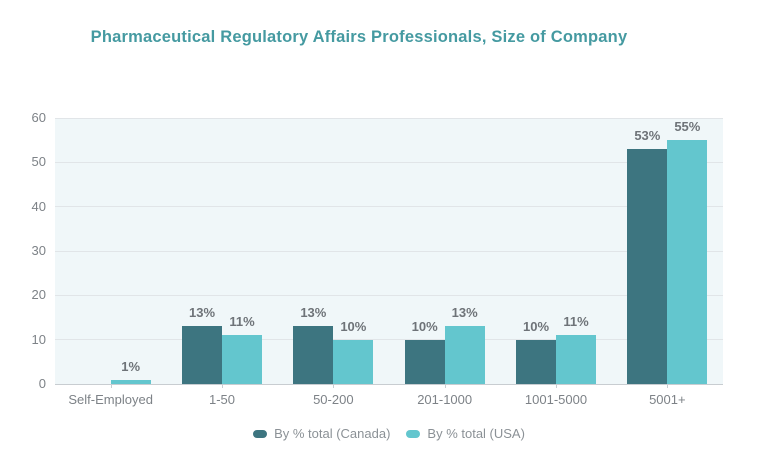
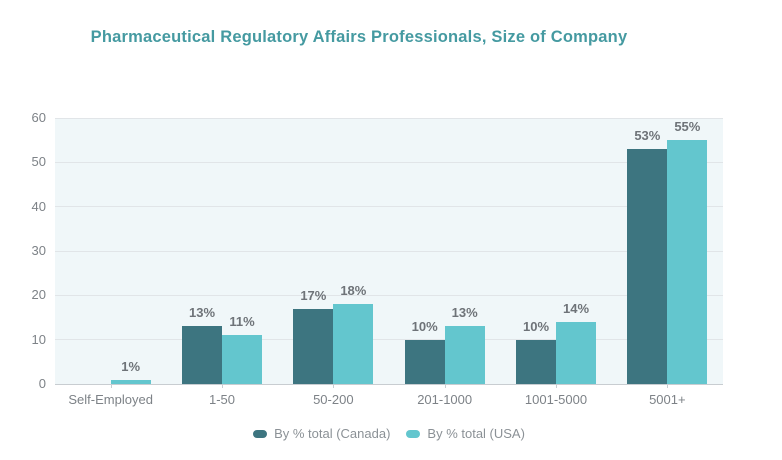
By % total (Canada)/50-200: 13% -> 17%
By % total (USA)/50-200: 10% -> 18%
By % total (USA)/1001-5000: 11% -> 14%
